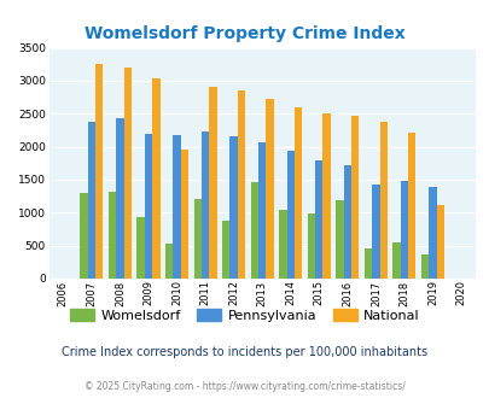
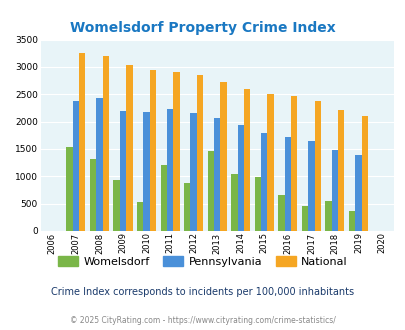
Womelsdorf/2007: 1300 -> 1530
National/2010: 1960 -> 2950
Womelsdorf/2016: 1180 -> 650
Pennsylvania/2017: 1420 -> 1640
National/2019: 1120 -> 2110
